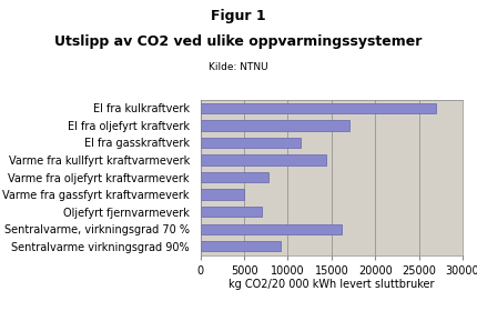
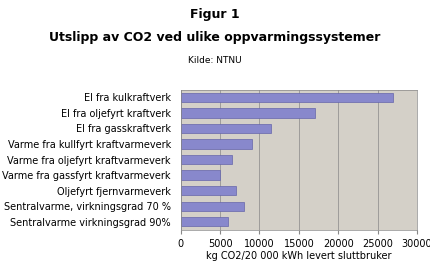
Varme fra kullfyrt kraftvarmeverk: 14400 -> 9000
Varme fra oljefyrt kraftvarmeverk: 7800 -> 6500
Sentralvarme, virkningsgrad 70 %: 16200 -> 8000
Sentralvarme virkningsgrad 90%: 9200 -> 6000
